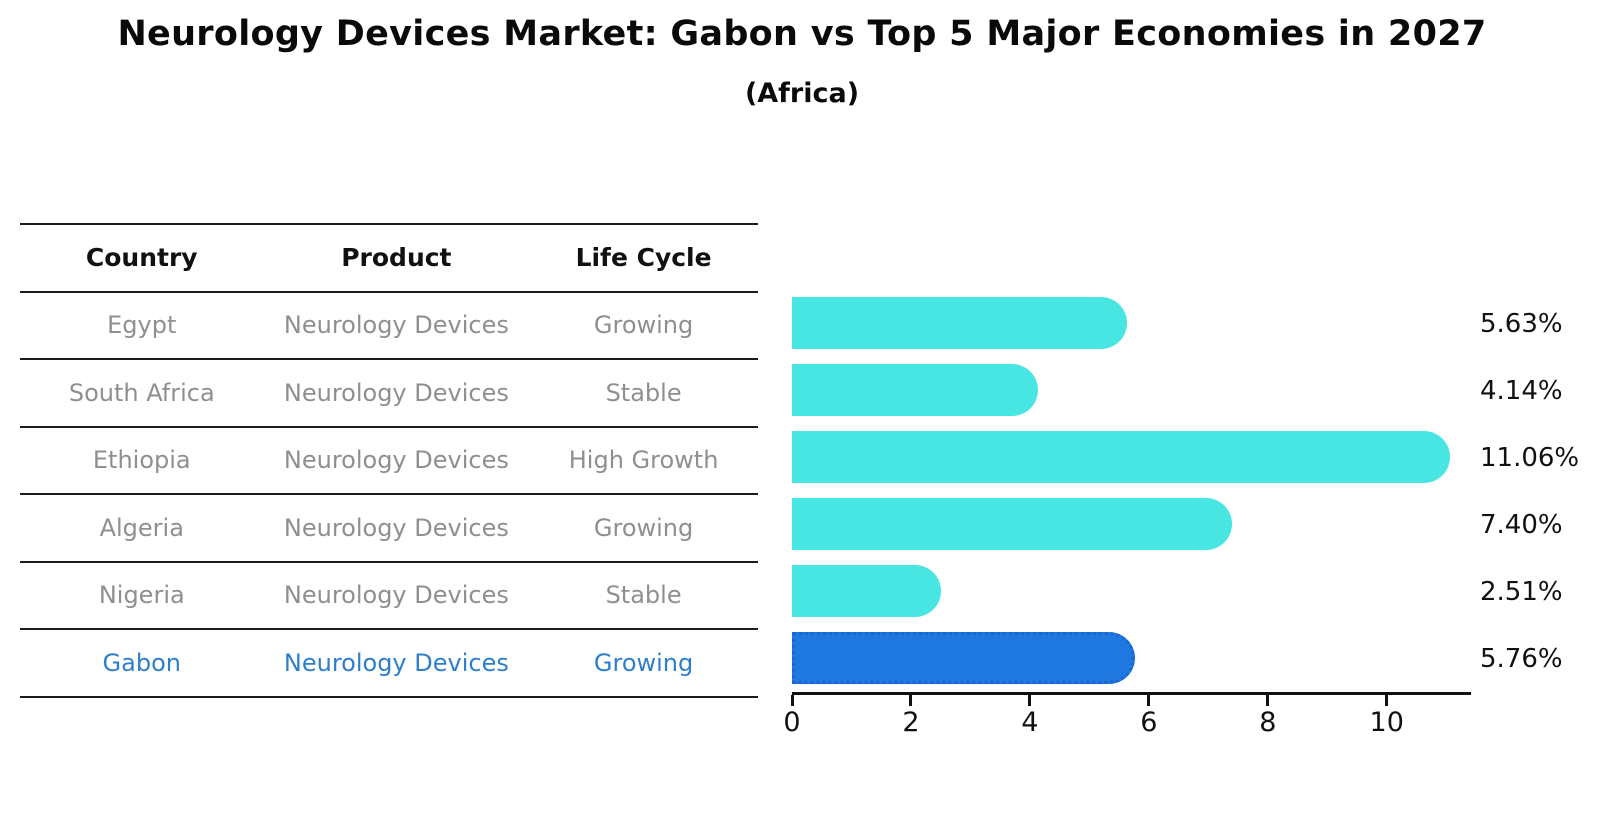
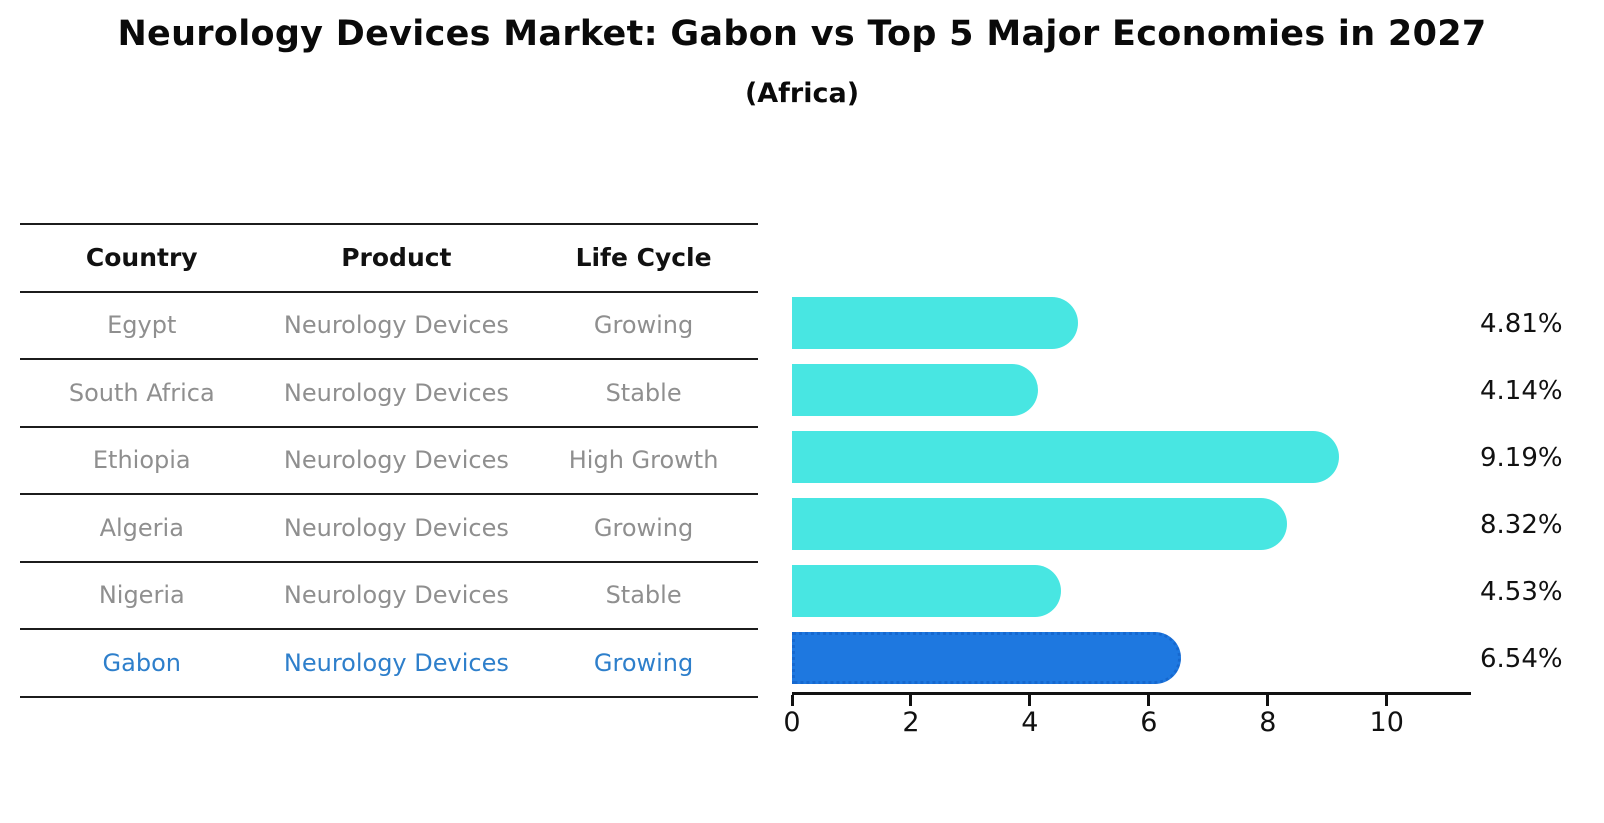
Egypt: 5.63% -> 4.81%
Ethiopia: 11.06% -> 9.19%
Algeria: 7.40% -> 8.32%
Nigeria: 2.51% -> 4.53%
Gabon: 5.76% -> 6.54%
